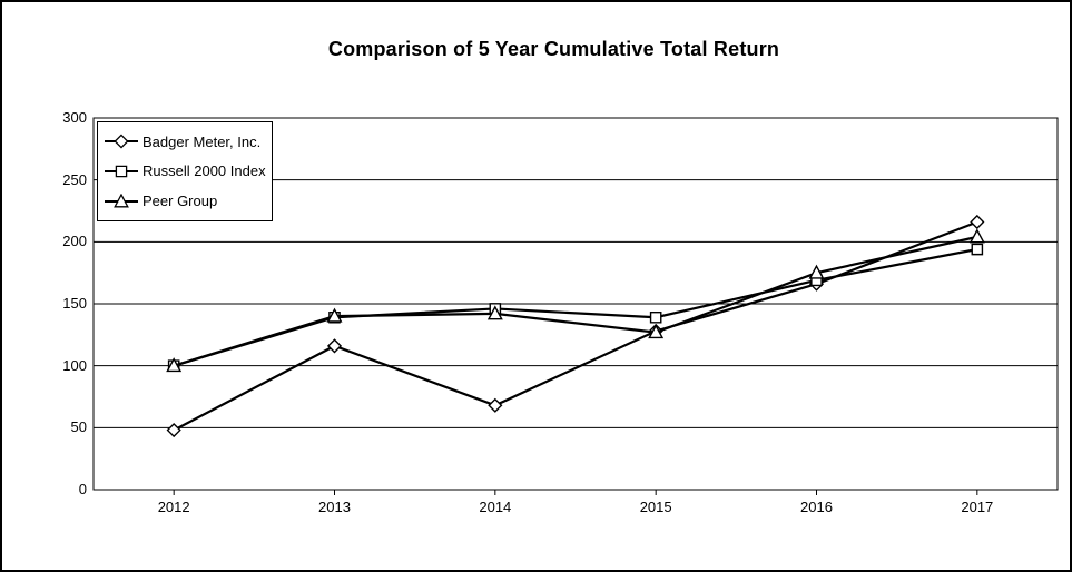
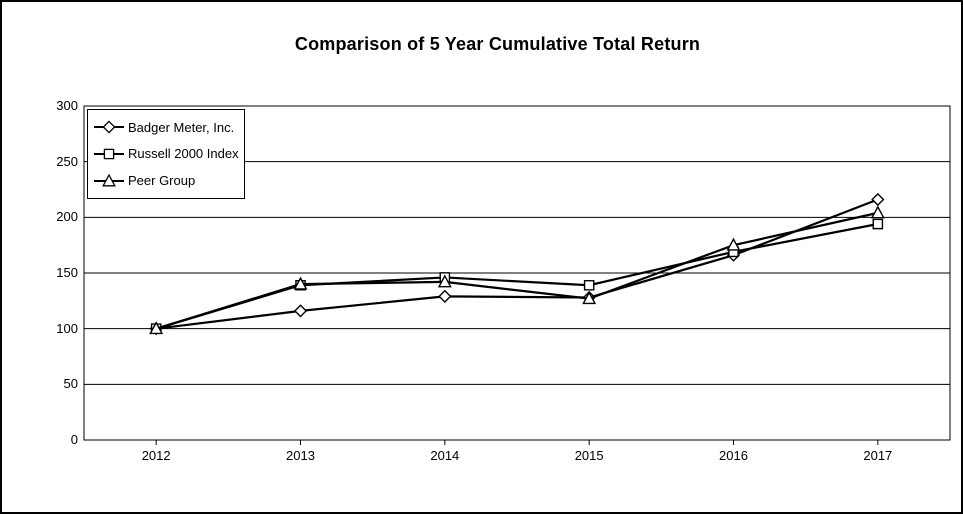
Badger Meter, Inc./2012: 48 -> 100
Badger Meter, Inc./2014: 68 -> 129
